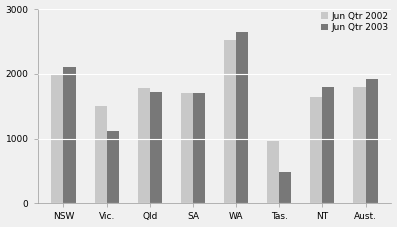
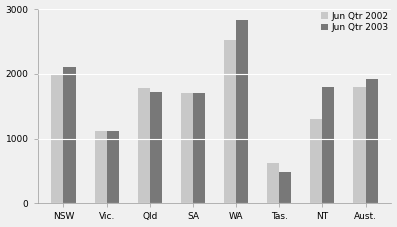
Jun Qtr 2002/Vic.: 1500 -> 1120
Jun Qtr 2003/WA: 2640 -> 2830
Jun Qtr 2002/Tas.: 960 -> 620
Jun Qtr 2002/NT: 1640 -> 1300
